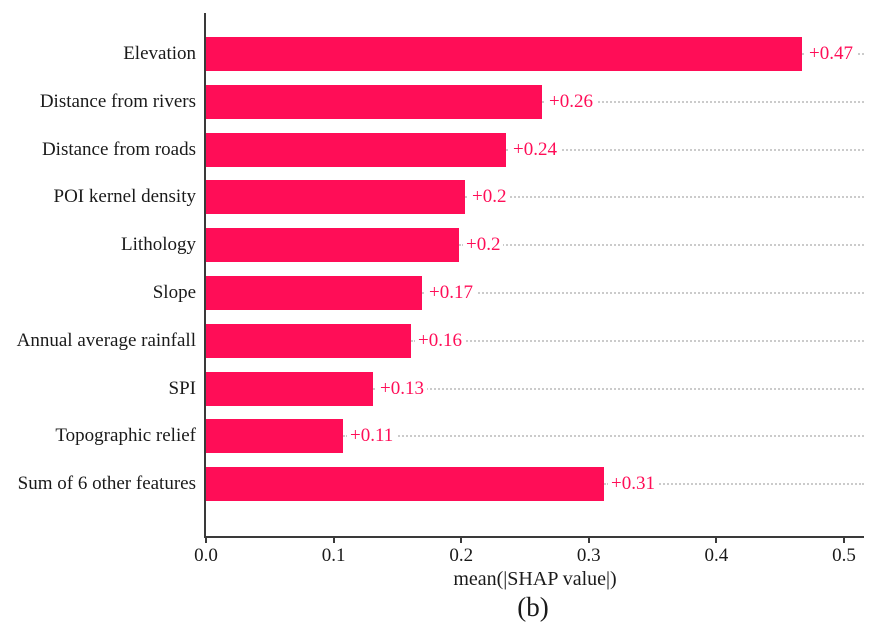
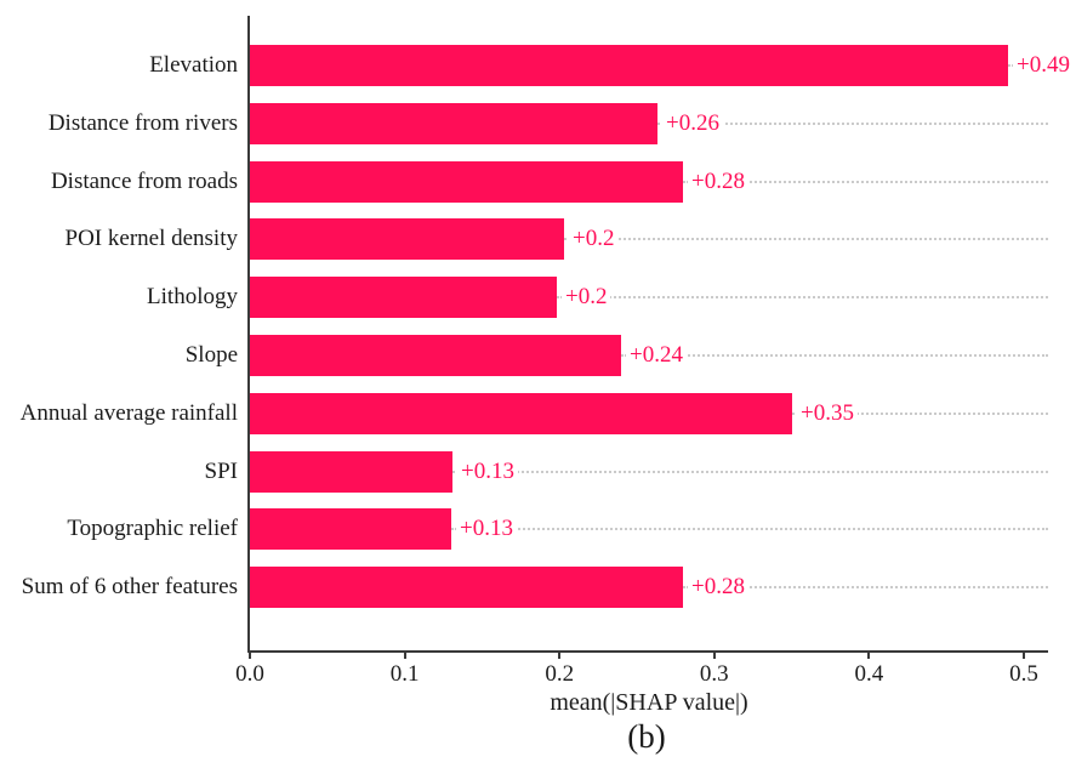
Elevation: +0.47 -> +0.49
Distance from roads: +0.24 -> +0.28
Slope: +0.17 -> +0.24
Annual average rainfall: +0.16 -> +0.35
Topographic relief: +0.11 -> +0.13
Sum of 6 other features: +0.31 -> +0.28
